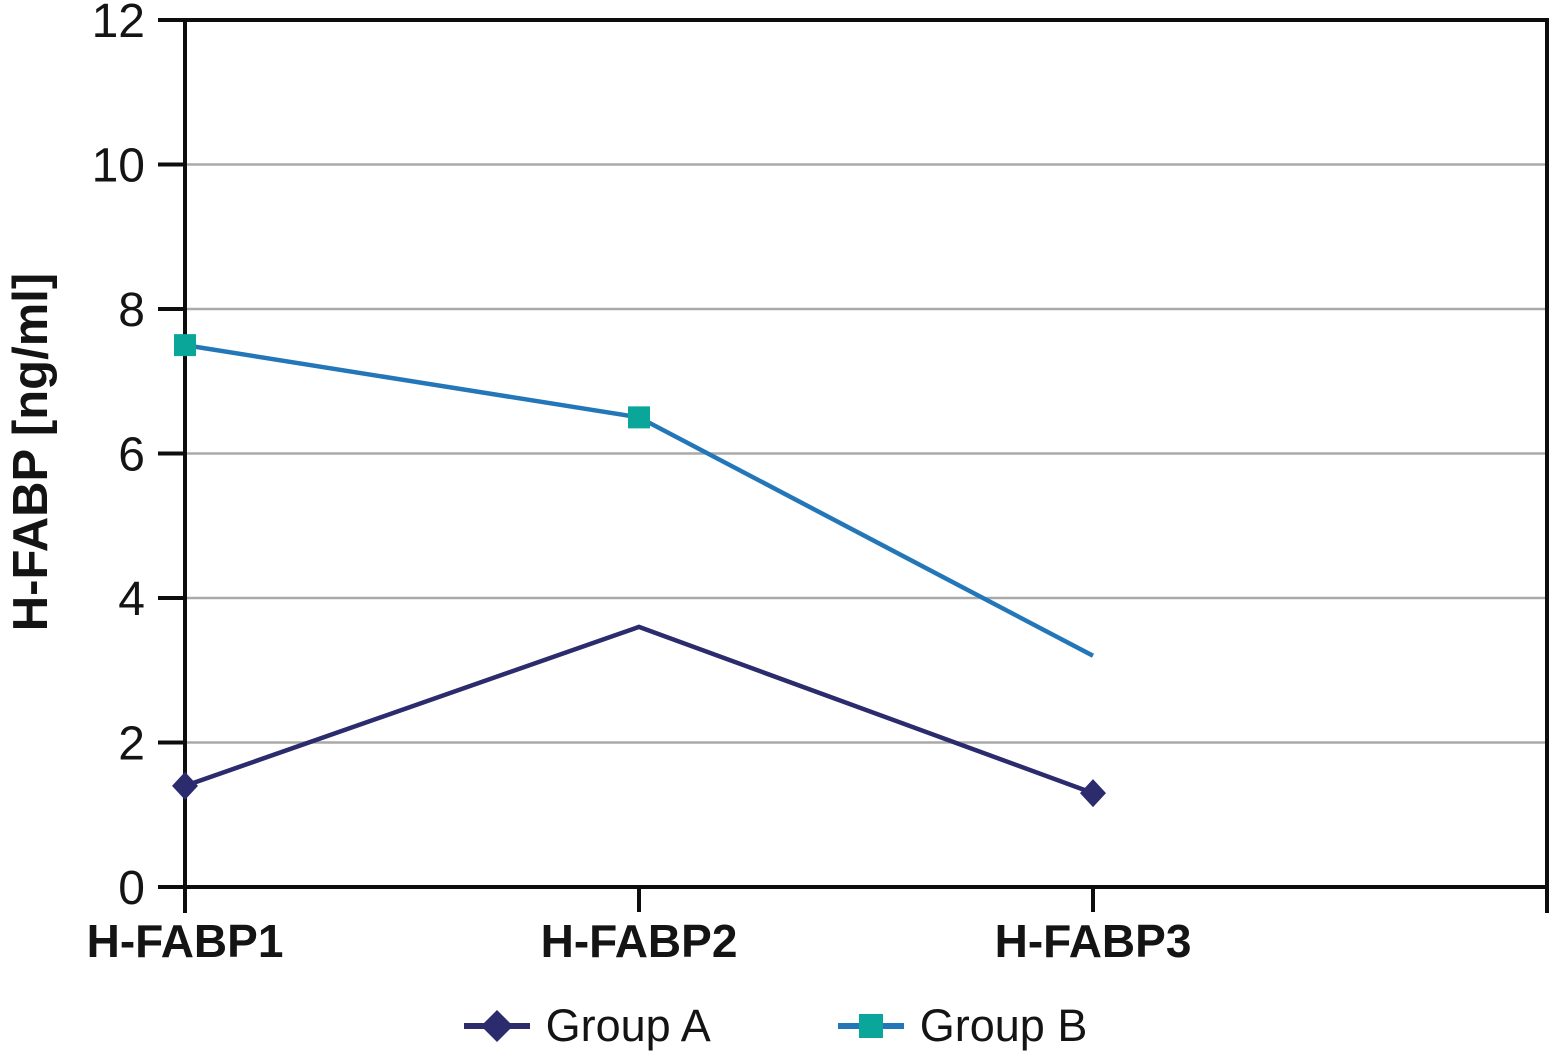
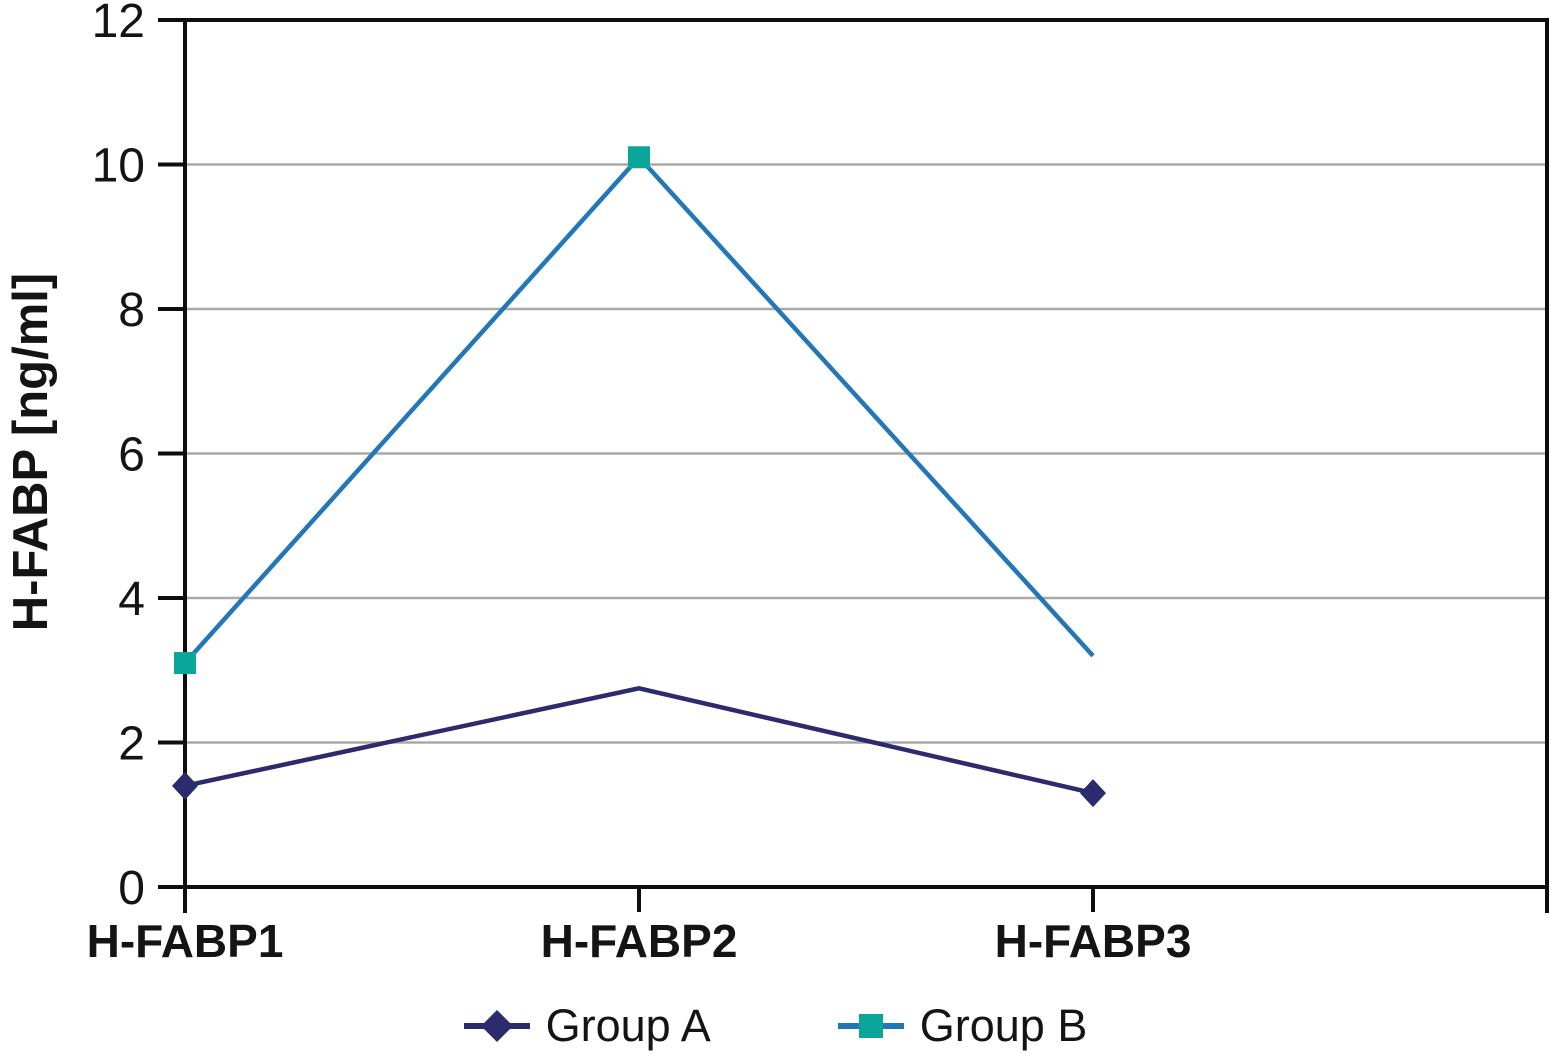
Group B/H-FABP1: 7.5 -> 3.1
Group A/H-FABP2: 3.6 -> 2.8
Group B/H-FABP2: 6.5 -> 10.1
